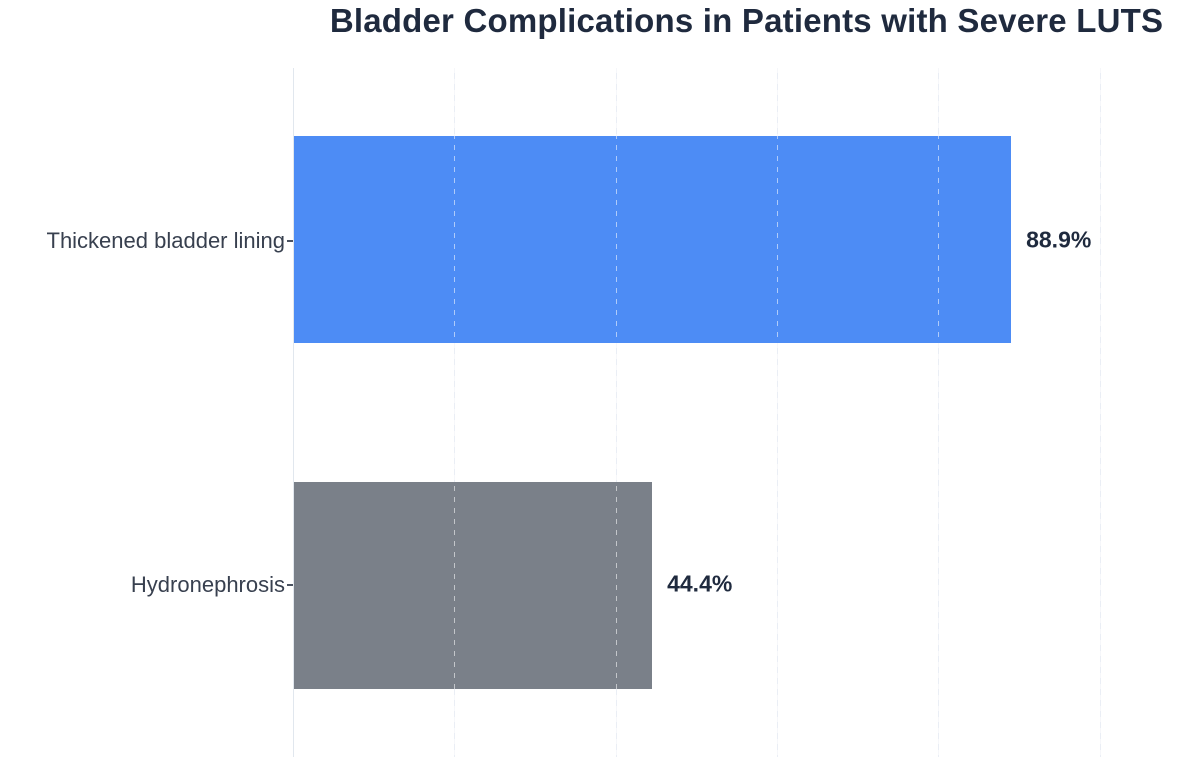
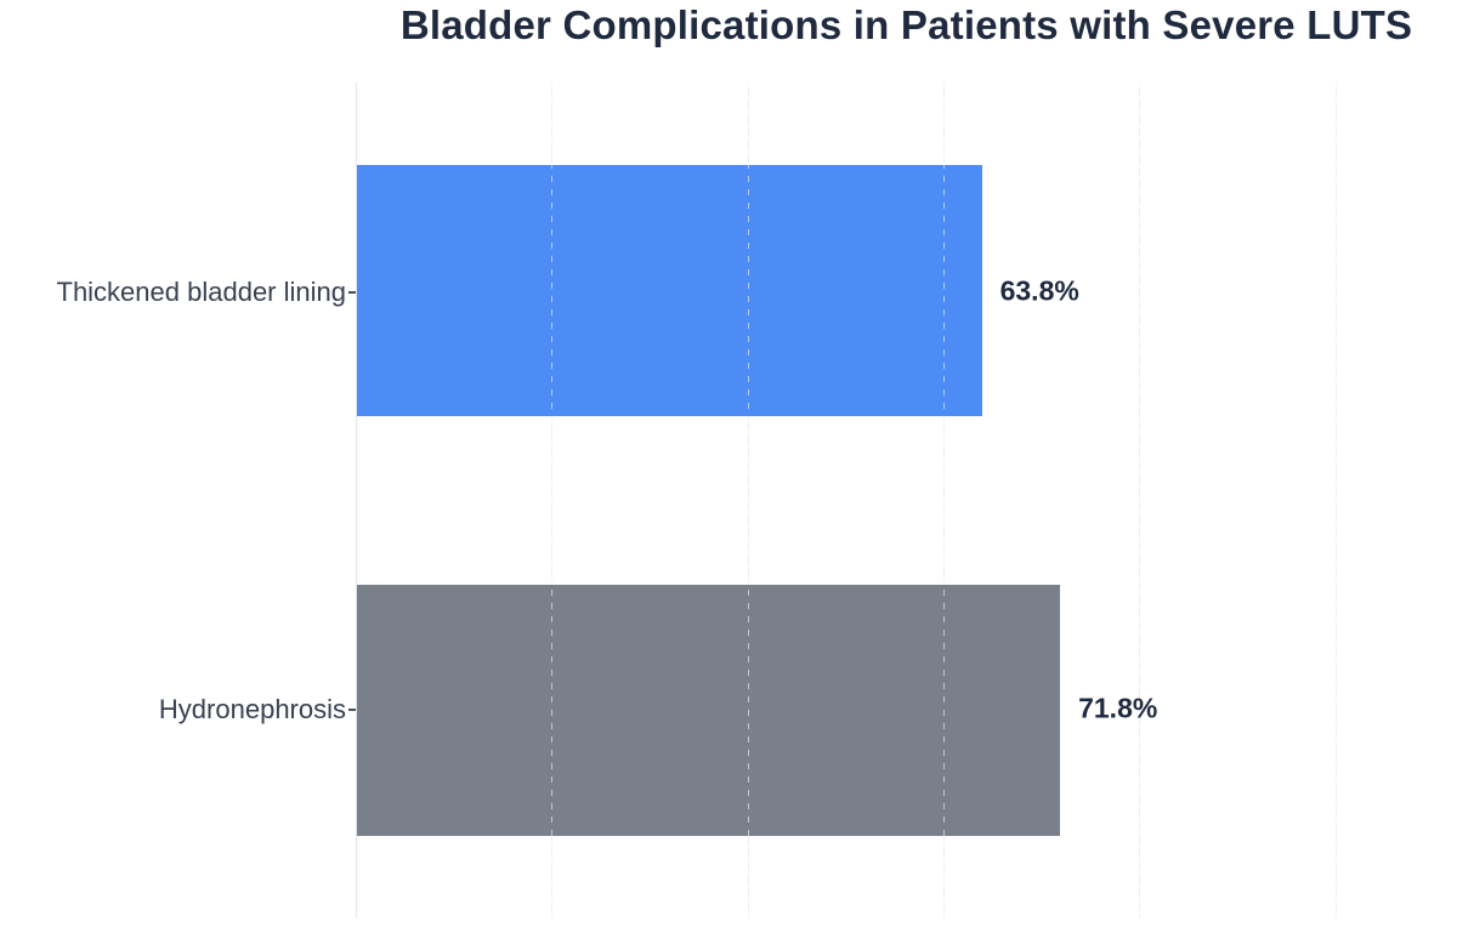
Thickened bladder lining: 88.9% -> 63.8%
Hydronephrosis: 44.4% -> 71.8%
